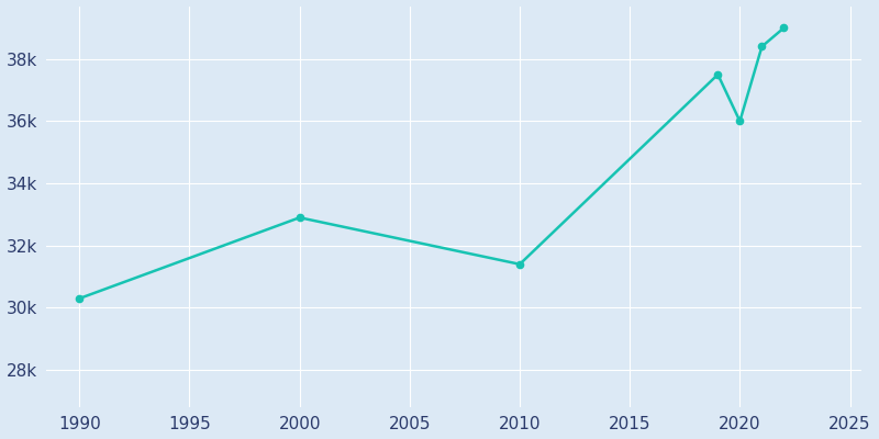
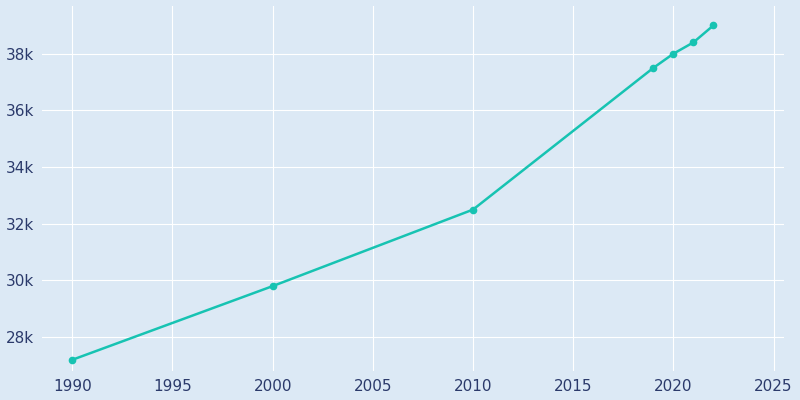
1990: 30.3k -> 27.2k
2000: 32.9k -> 29.8k
2010: 31.4k -> 32.5k
2020: 36.0k -> 38.0k
